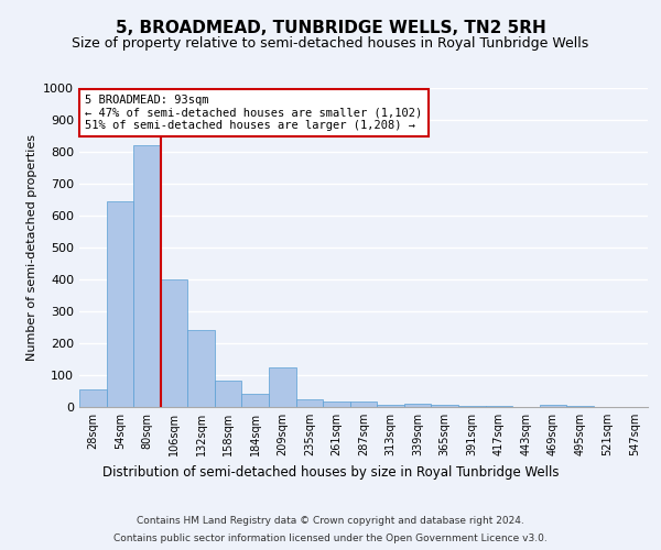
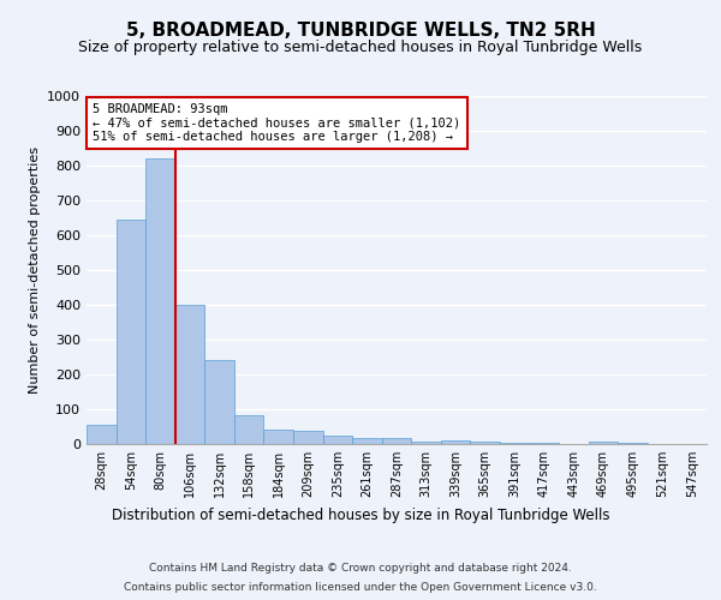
209sqm: 125 -> 38
